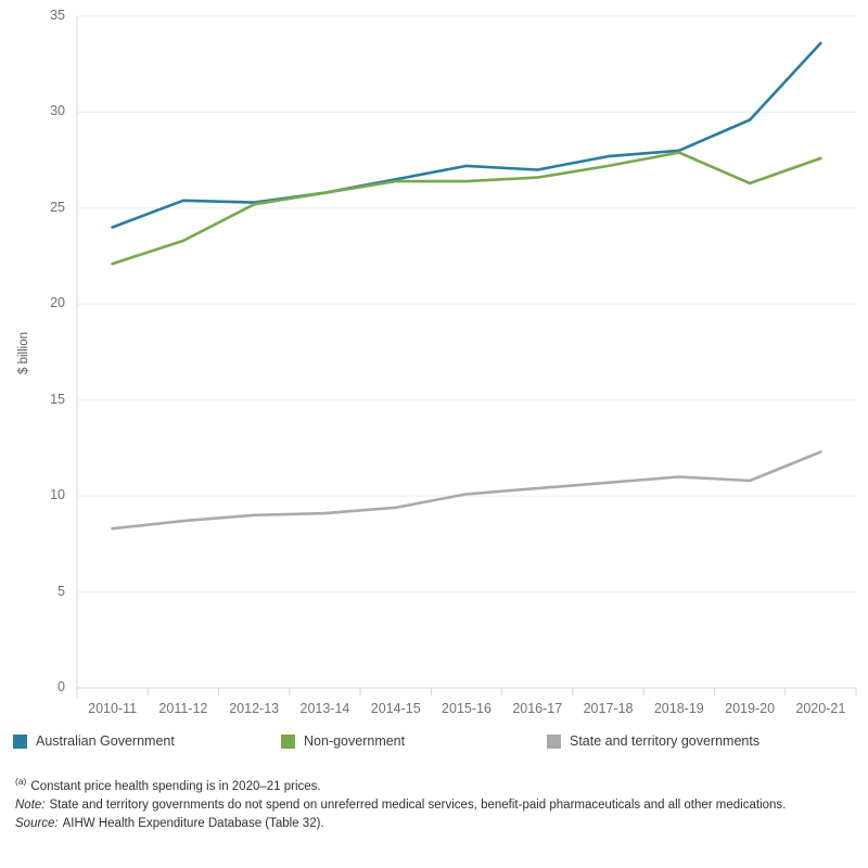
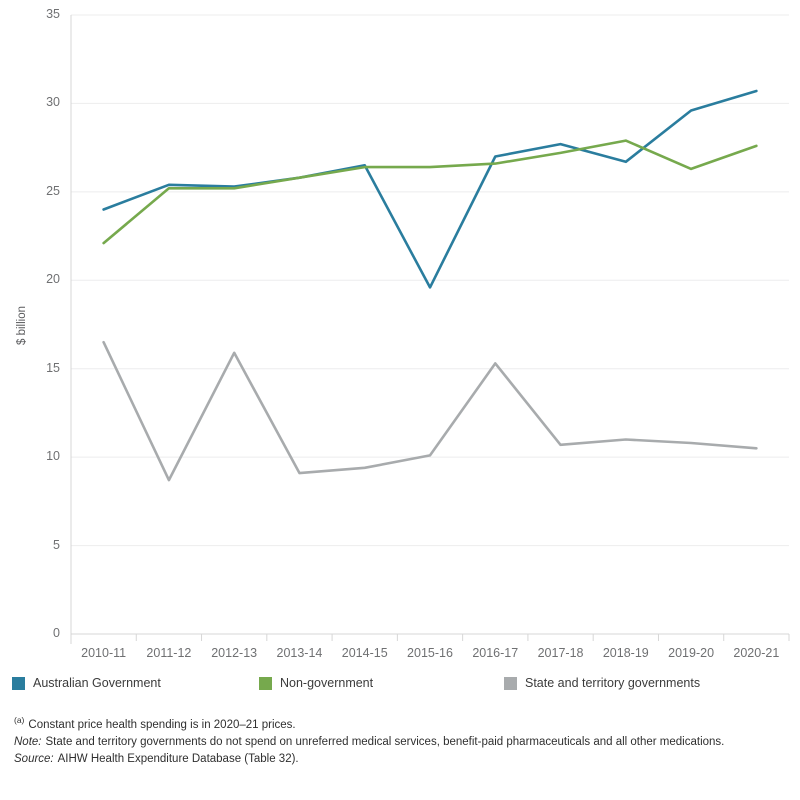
State and territory governments/2010-11: 8.3 -> 16.5
Non-government/2011-12: 23.3 -> 25.2
State and territory governments/2012-13: 9.0 -> 15.9
Australian Government/2015-16: 27.2 -> 19.6
State and territory governments/2016-17: 10.4 -> 15.3
Australian Government/2018-19: 28.0 -> 26.7
Australian Government/2020-21: 33.6 -> 30.7
State and territory governments/2020-21: 12.3 -> 10.5
